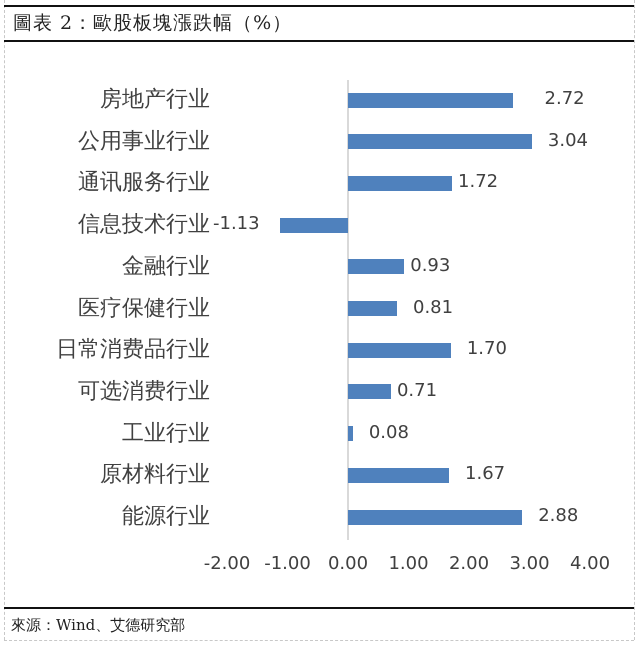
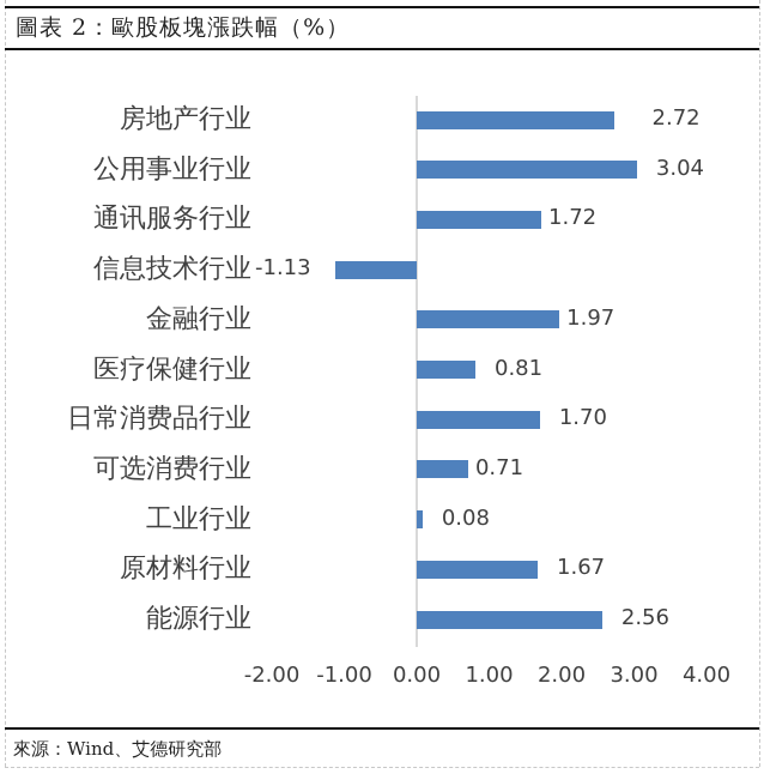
金融行业: 0.93 -> 1.97
能源行业: 2.88 -> 2.56
